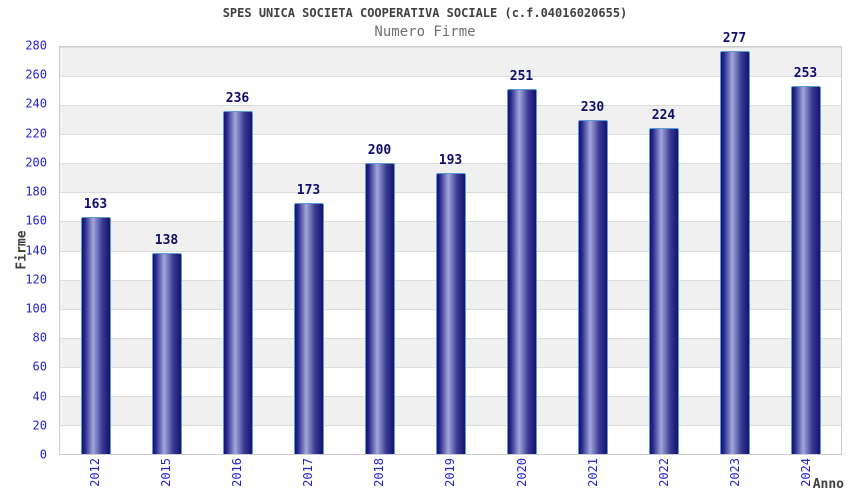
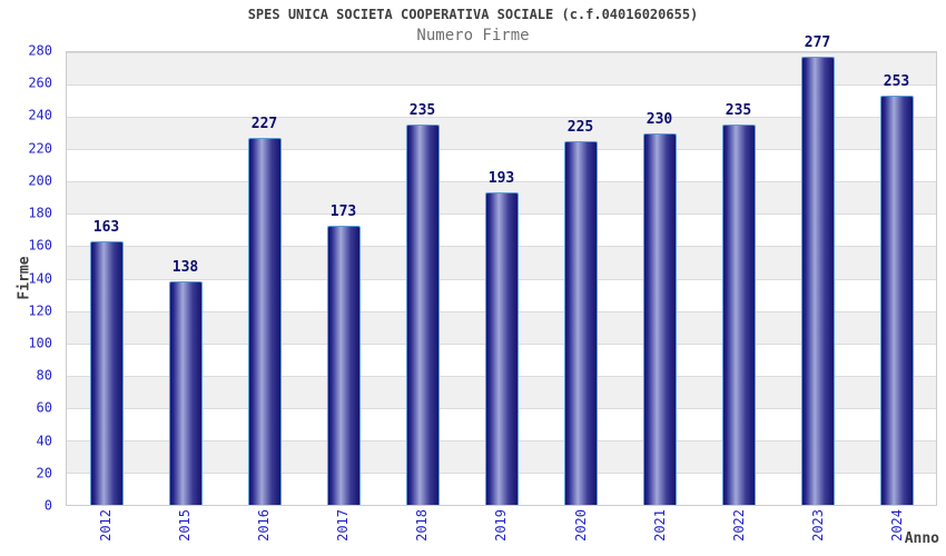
2016: 236 -> 227
2018: 200 -> 235
2020: 251 -> 225
2022: 224 -> 235
